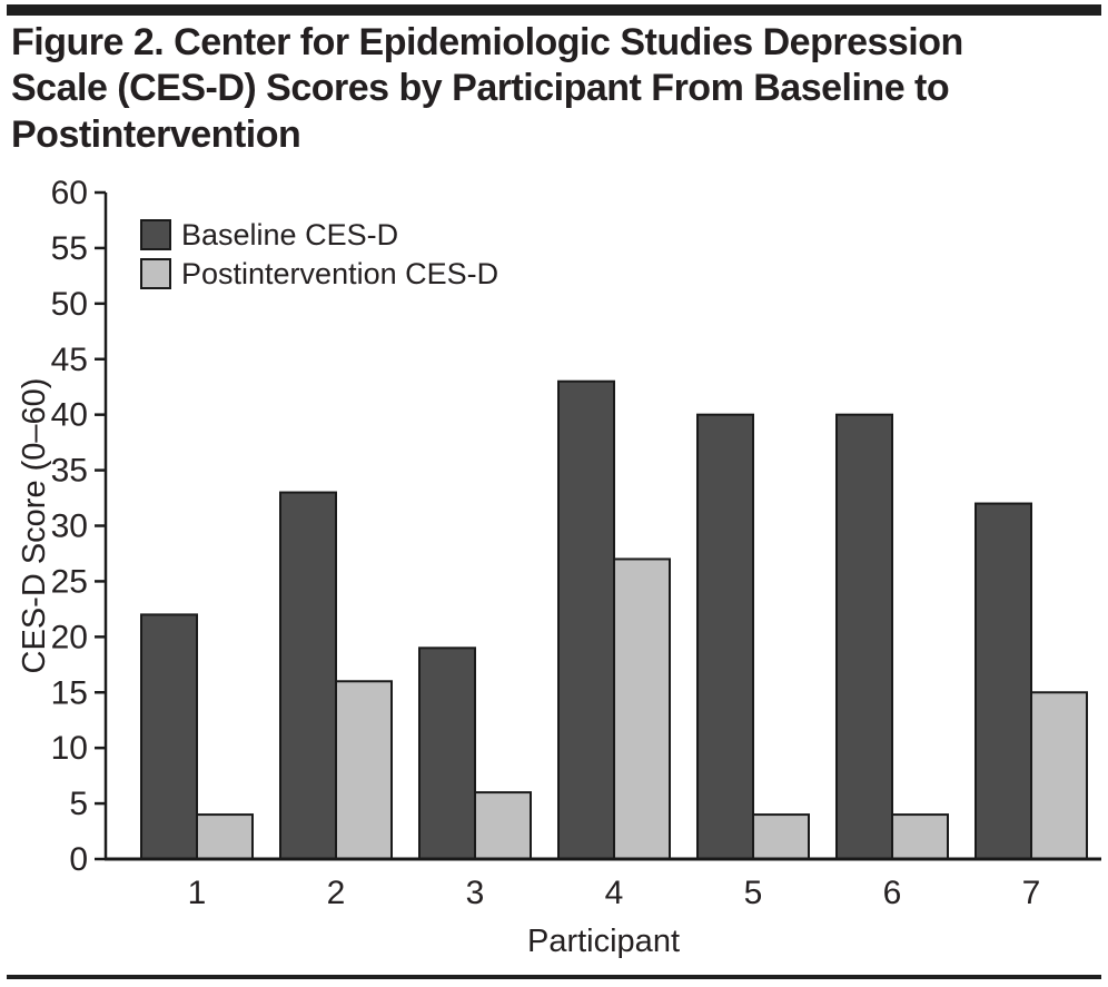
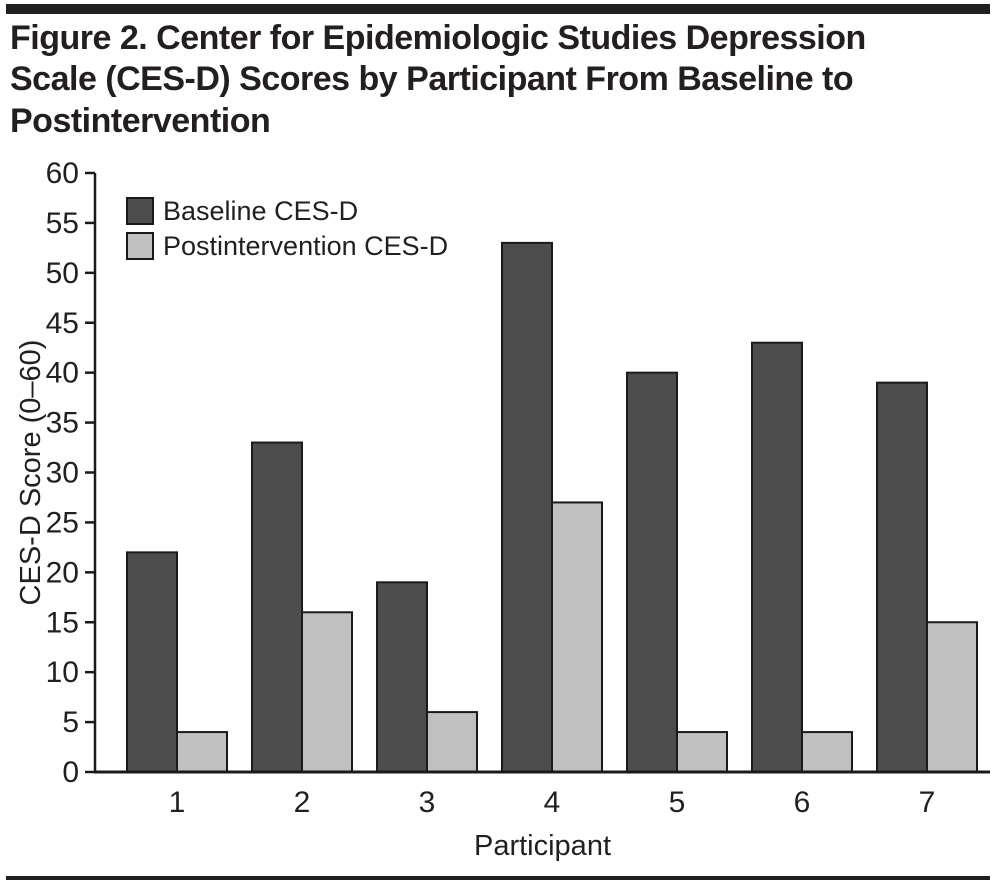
Baseline CES-D/4: 43 -> 53
Baseline CES-D/6: 40 -> 43
Baseline CES-D/7: 32 -> 39
